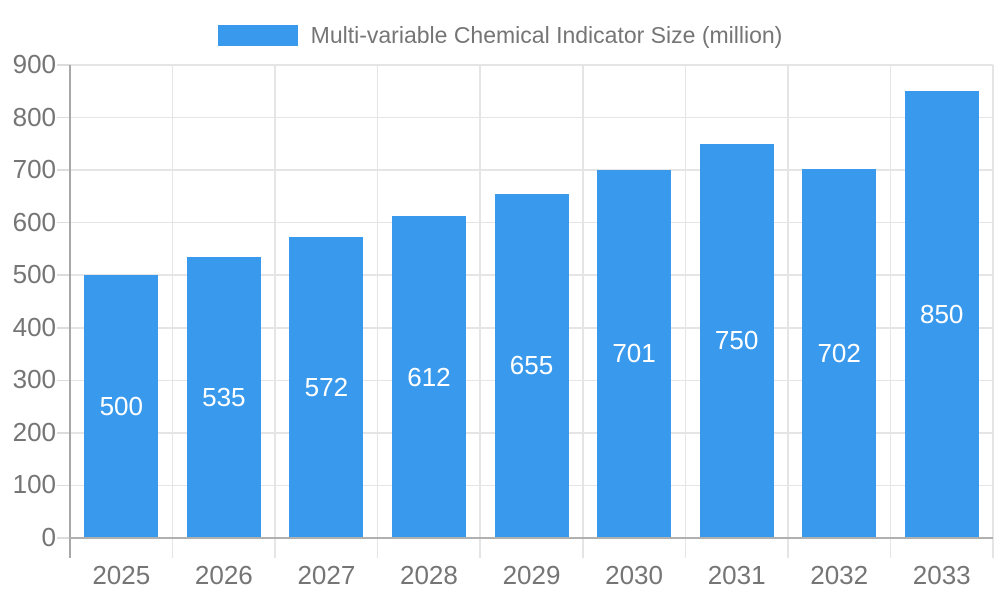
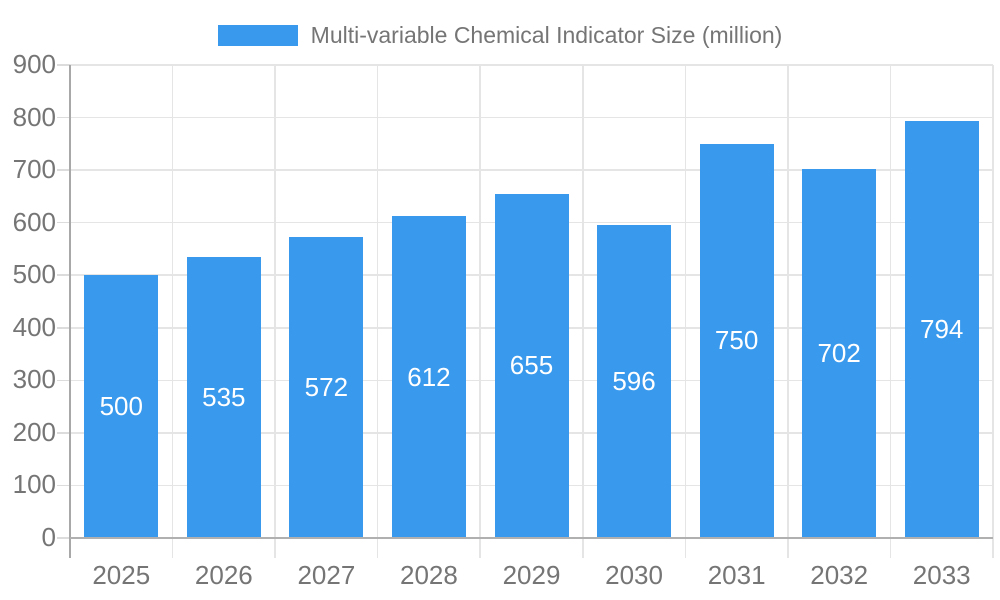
2030: 701 -> 596
2033: 850 -> 794
